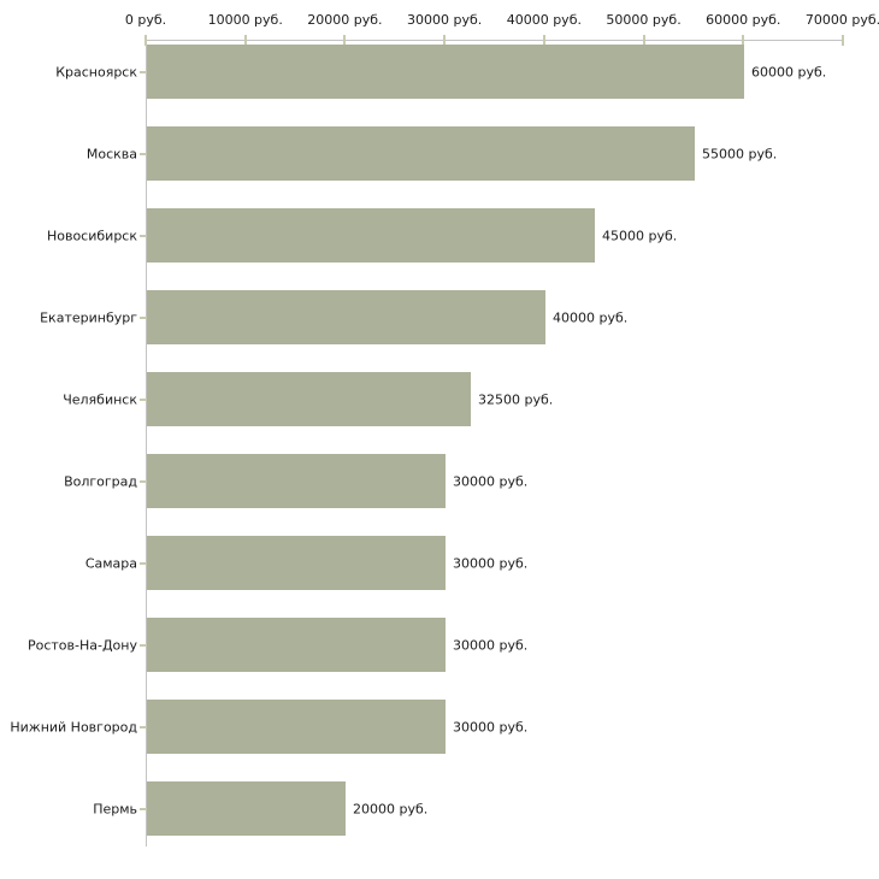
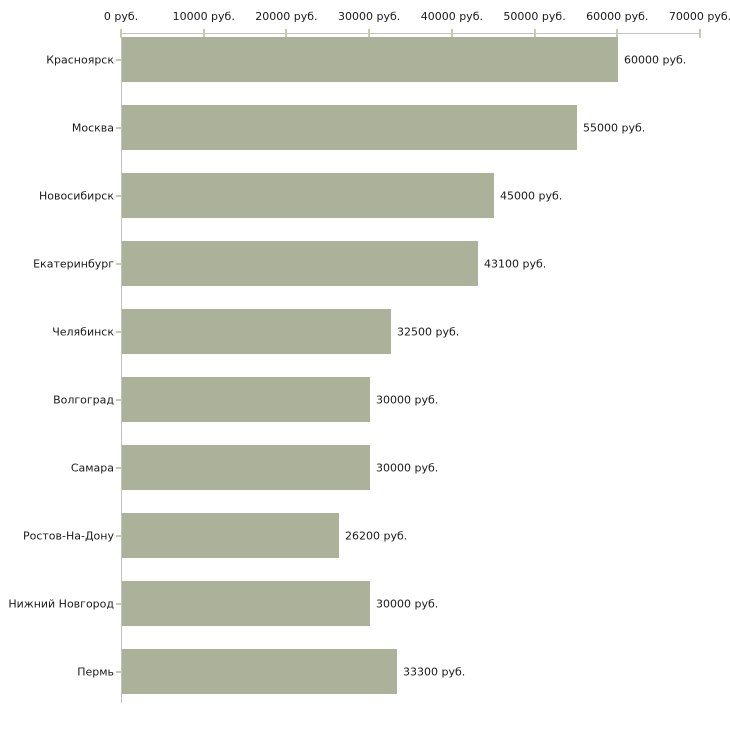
Екатеринбург: 40000 -> 43100
Ростов-На-Дону: 30000 -> 26200
Пермь: 20000 -> 33300
